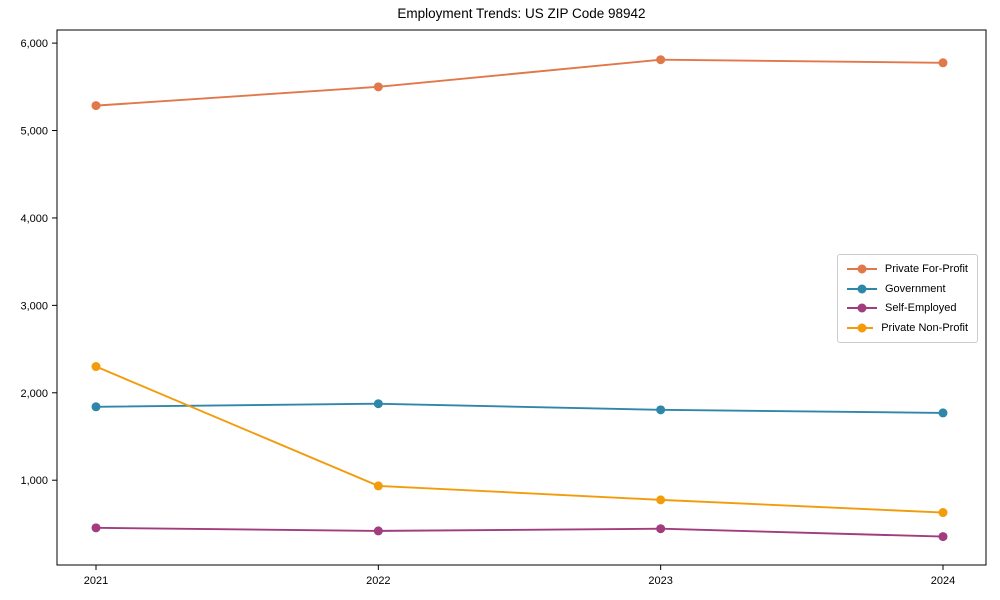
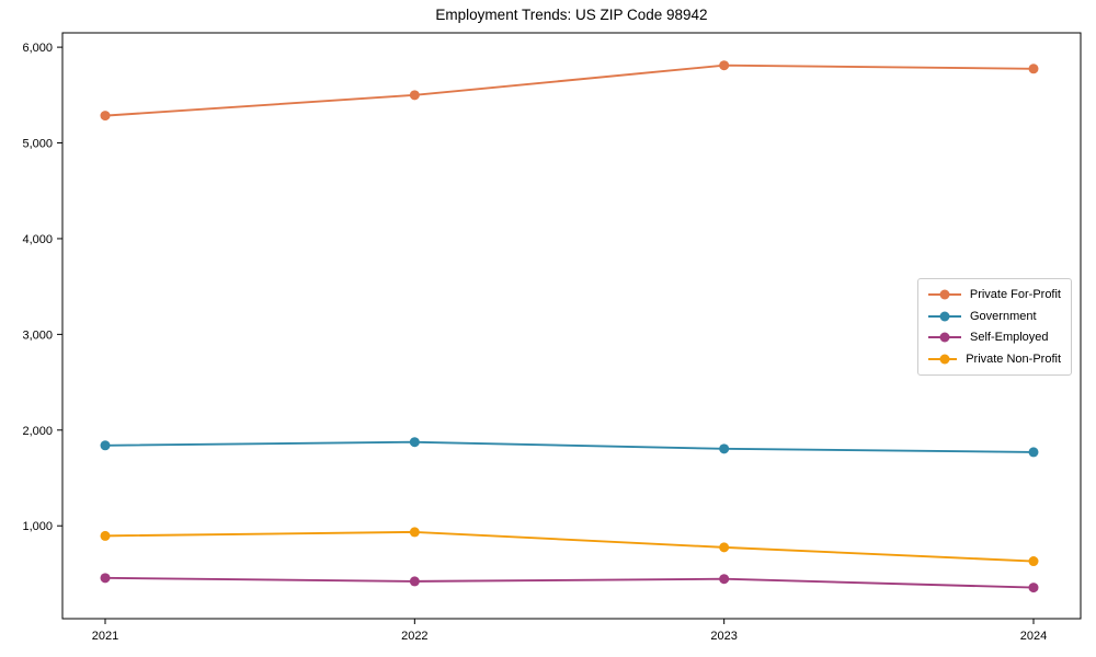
Private Non-Profit/2021: 2300 -> 900
